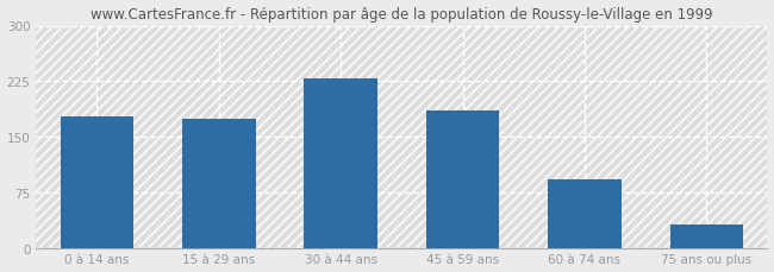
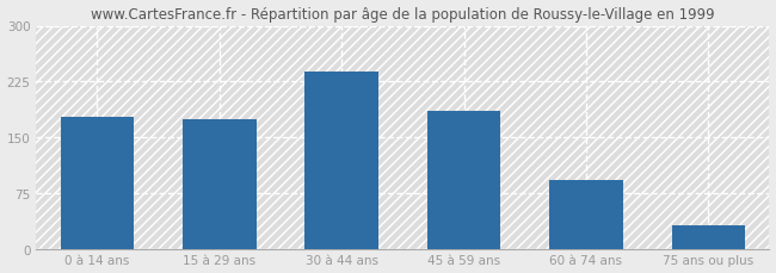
30 à 44 ans: 228 -> 238
